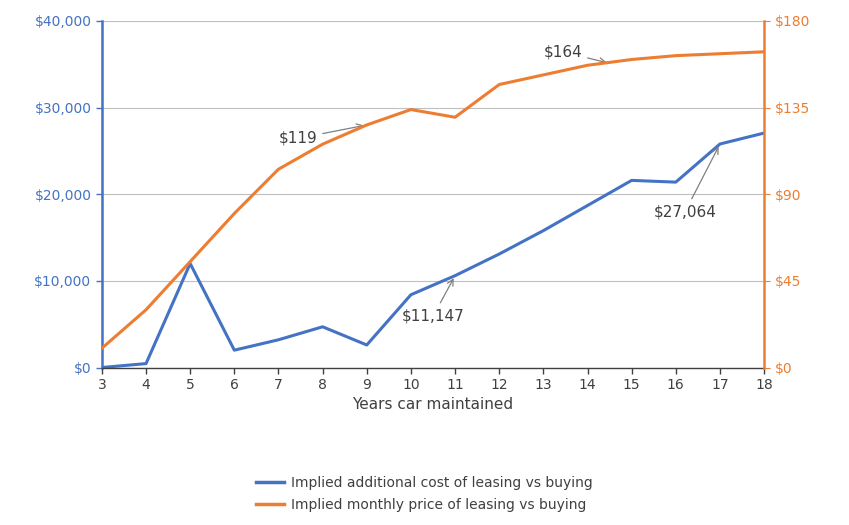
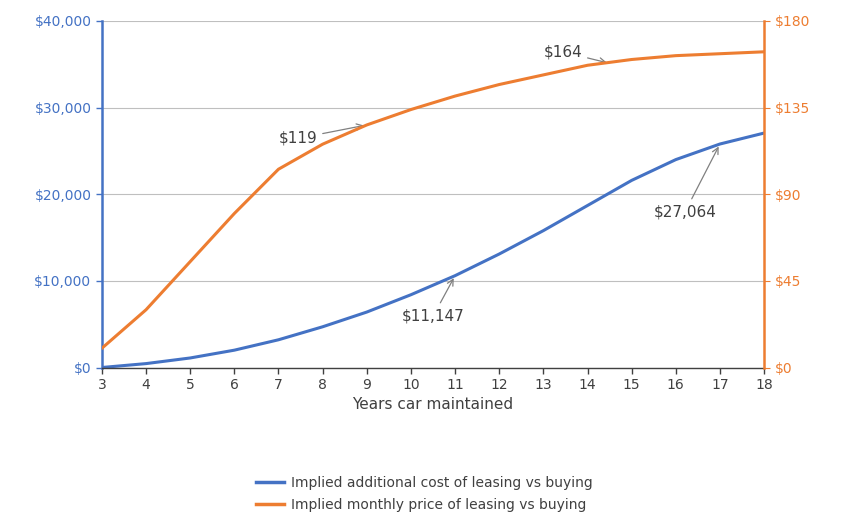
Implied additional cost of leasing vs buying/5: $12,000 -> $1,100
Implied additional cost of leasing vs buying/9: $2,600 -> $6,400
Implied monthly price of leasing vs buying/11: $130 -> $141
Implied additional cost of leasing vs buying/16: $21,400 -> $24,000
